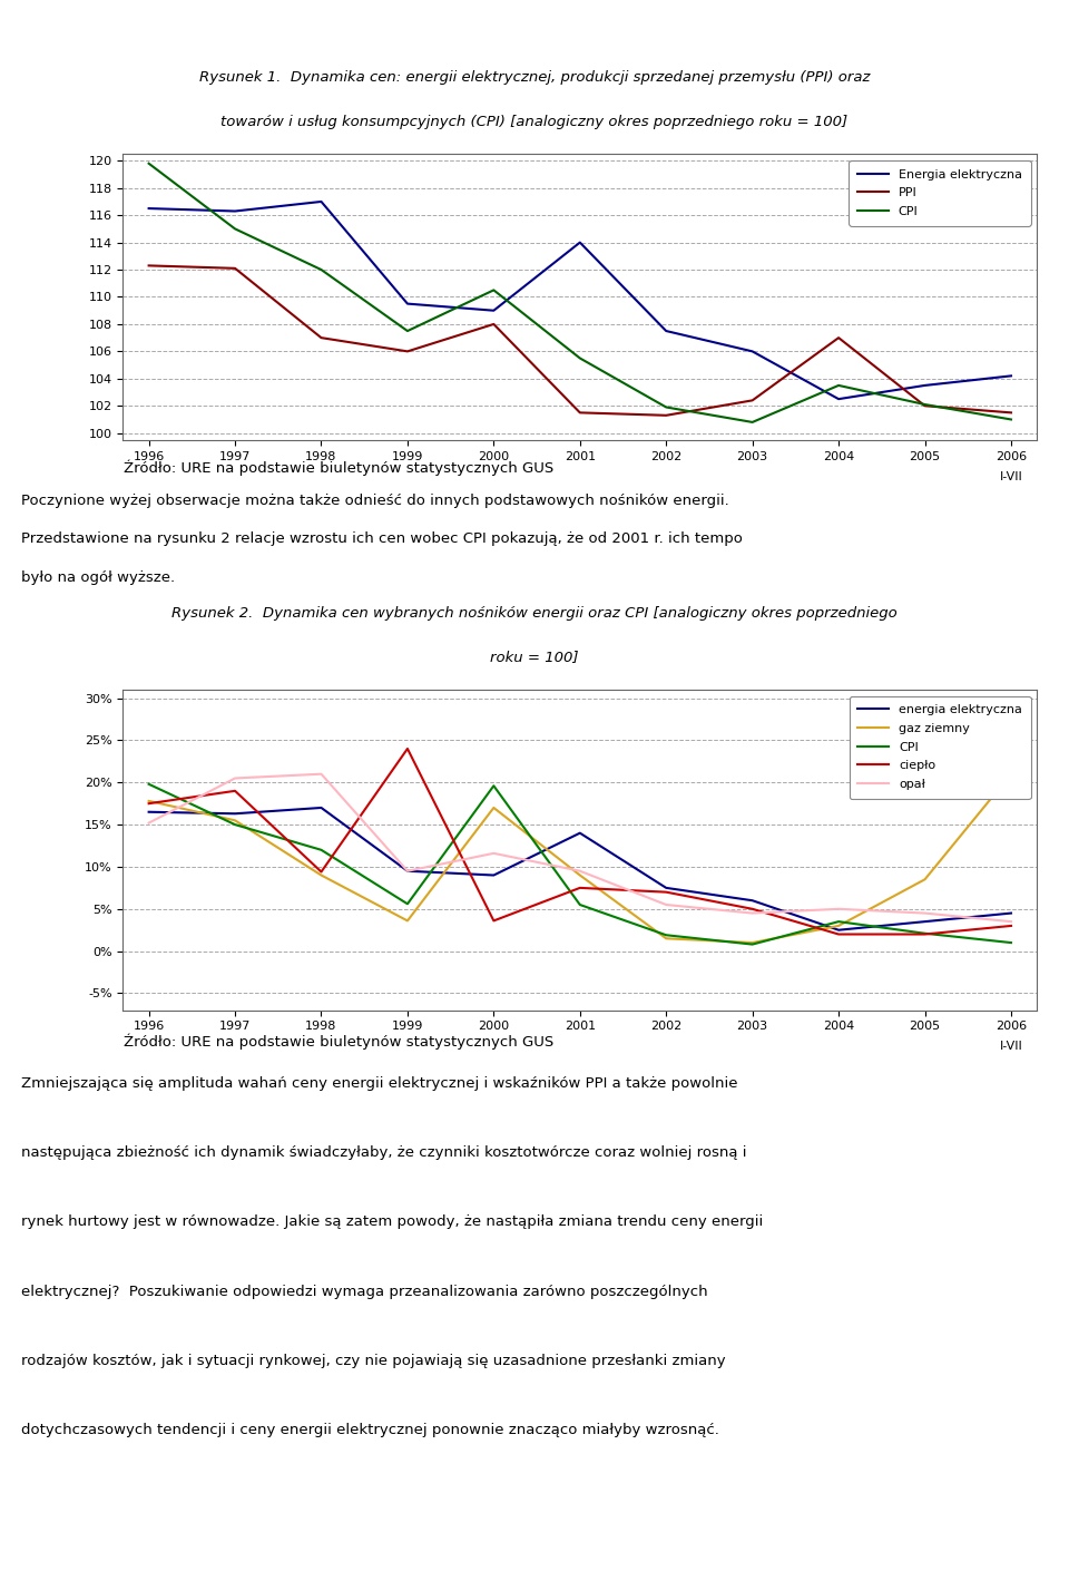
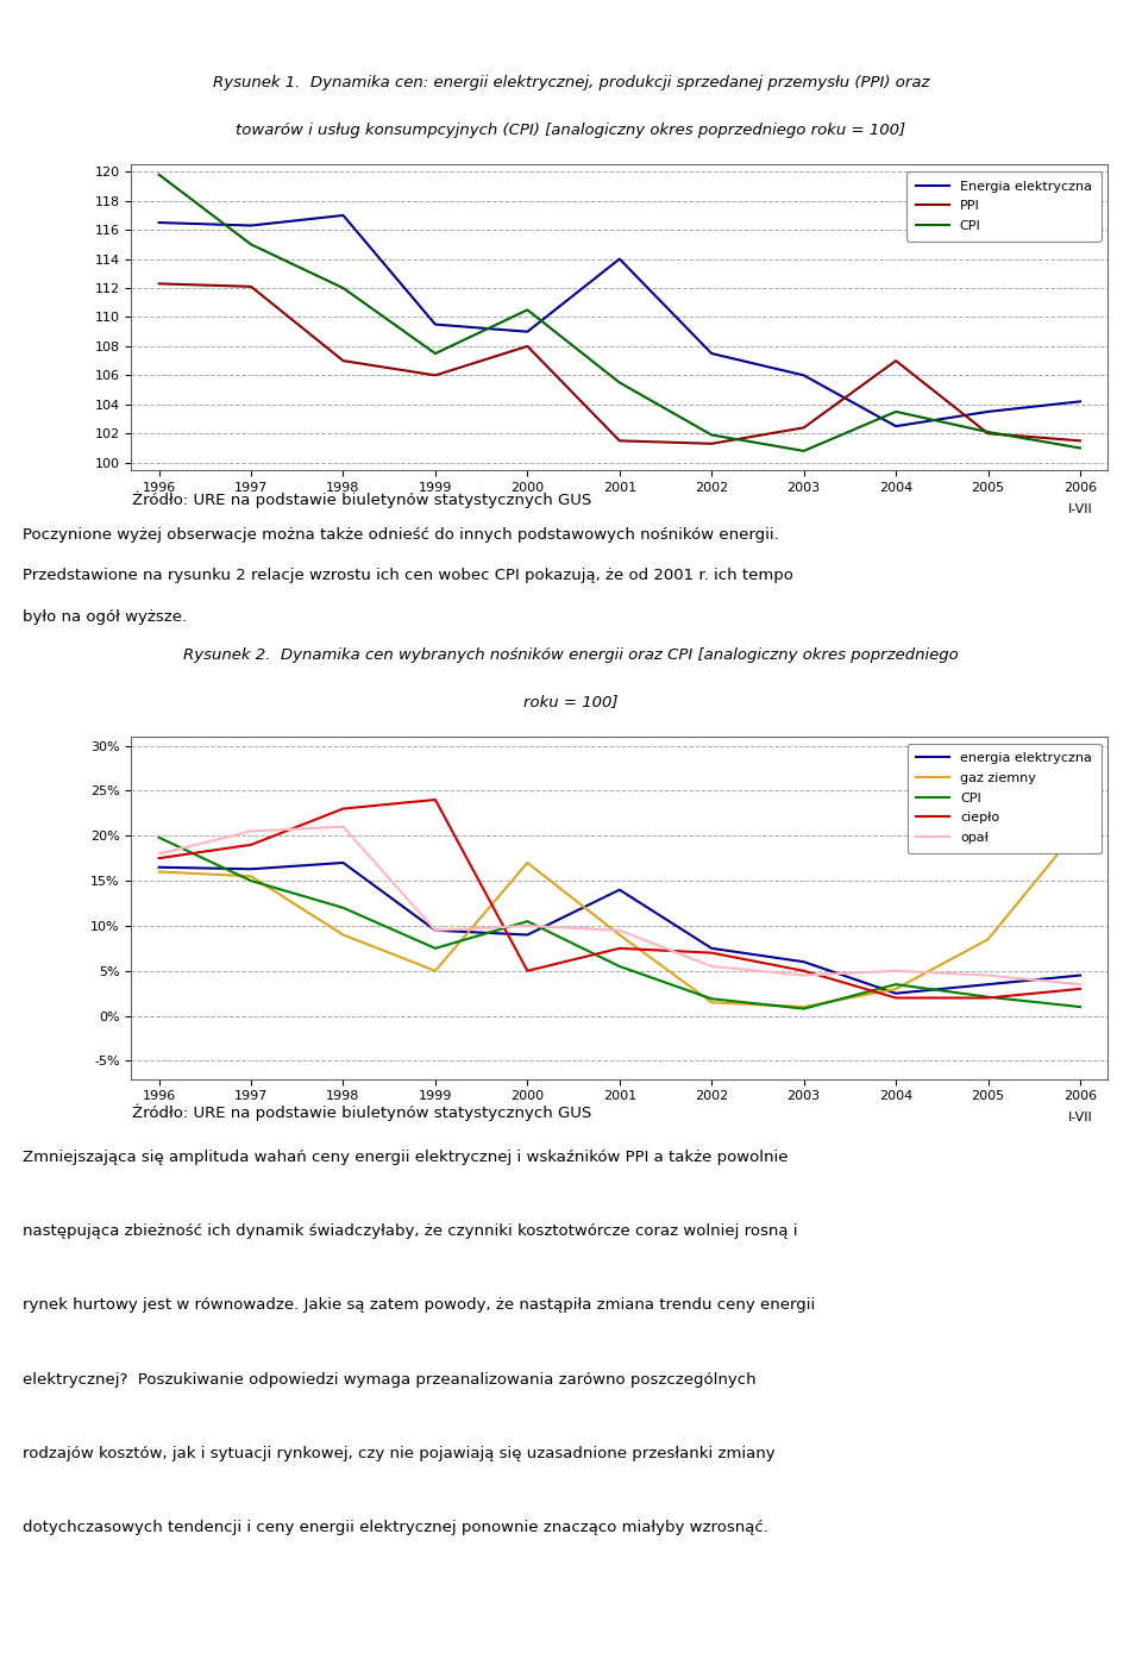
gaz ziemny/1996: 17.8% -> 16.0%
opał/1996: 15.2% -> 18.0%
ciepło/1998: 9.4% -> 23.0%
gaz ziemny/1999: 3.6% -> 5.0%
CPI/1999: 5.6% -> 7.5%
CPI/2000: 19.6% -> 10.5%
ciepło/2000: 3.6% -> 5.0%
opał/2000: 11.6% -> 10.0%
